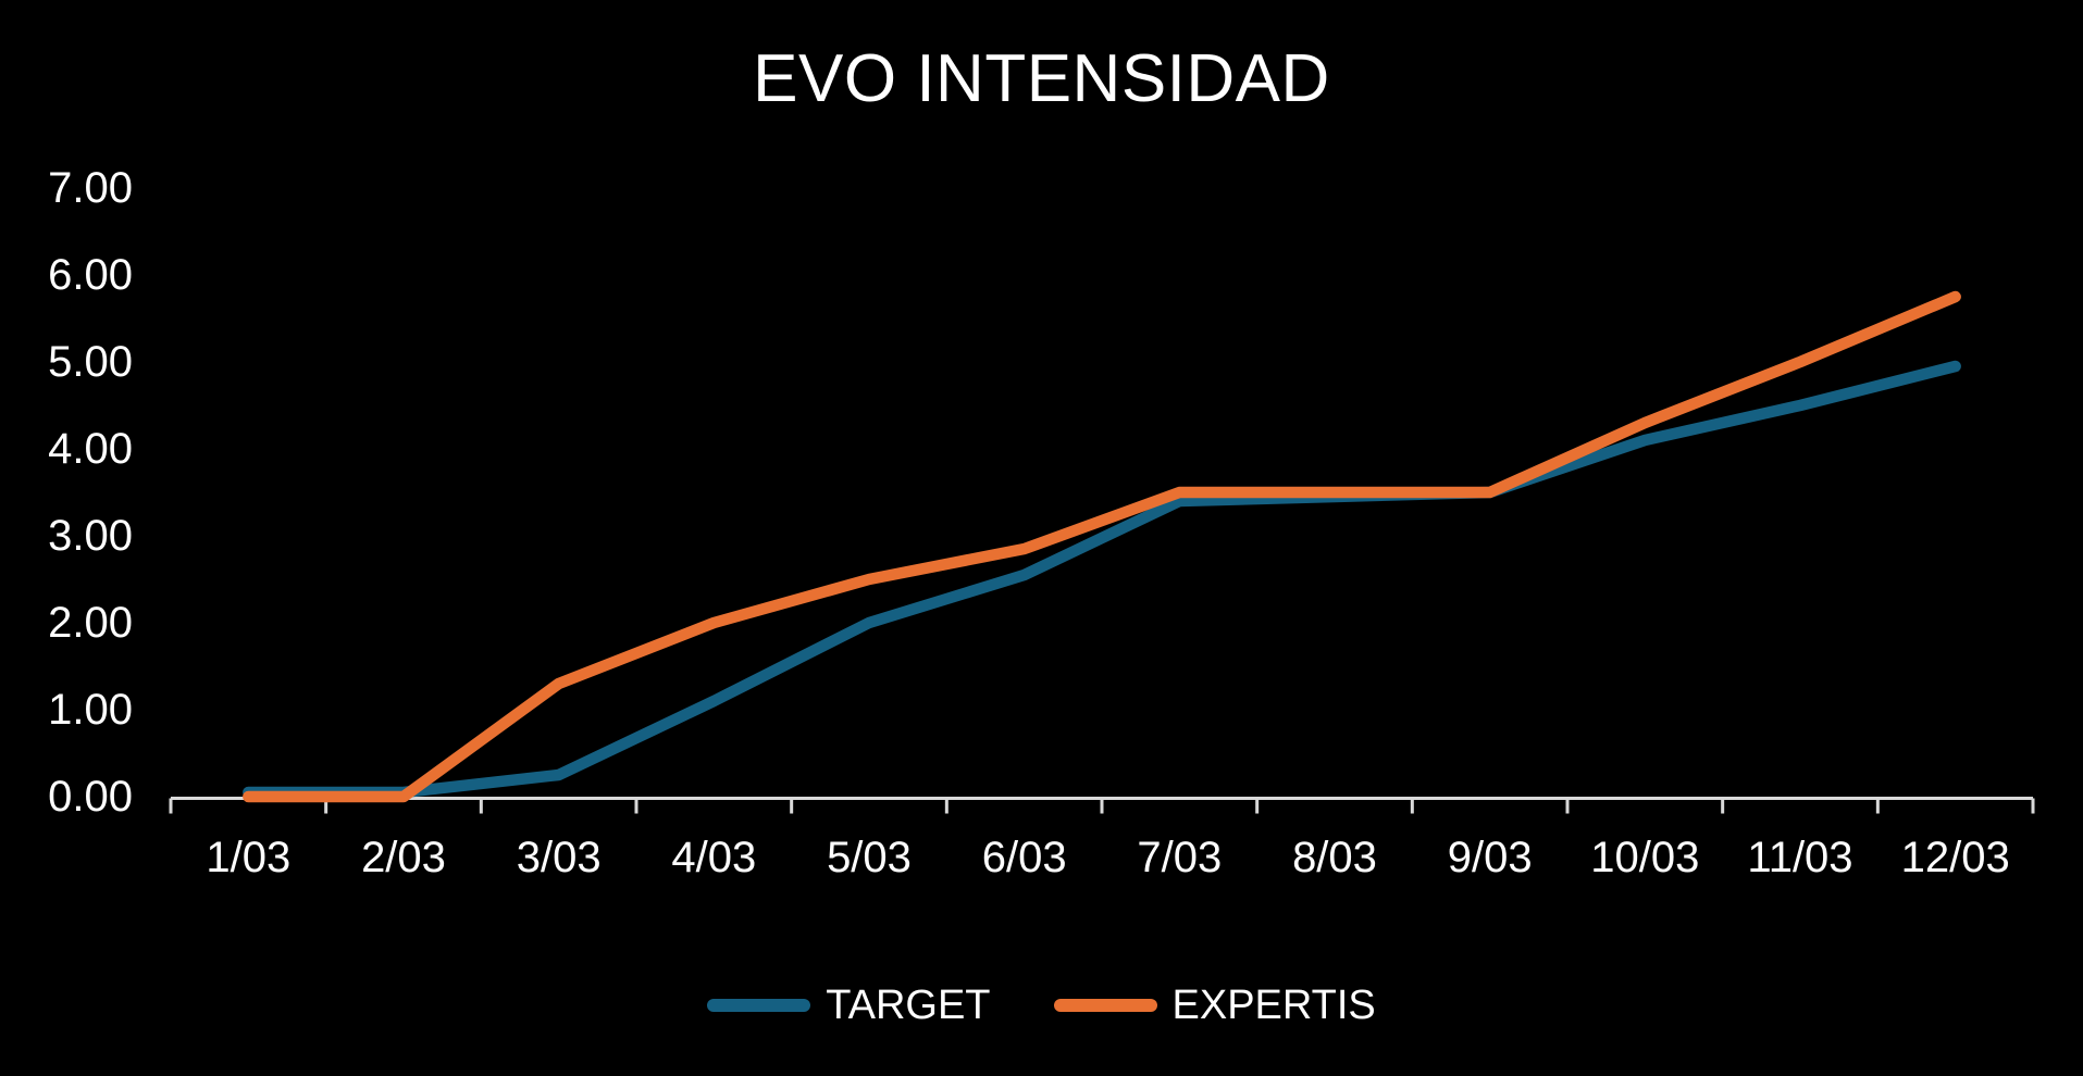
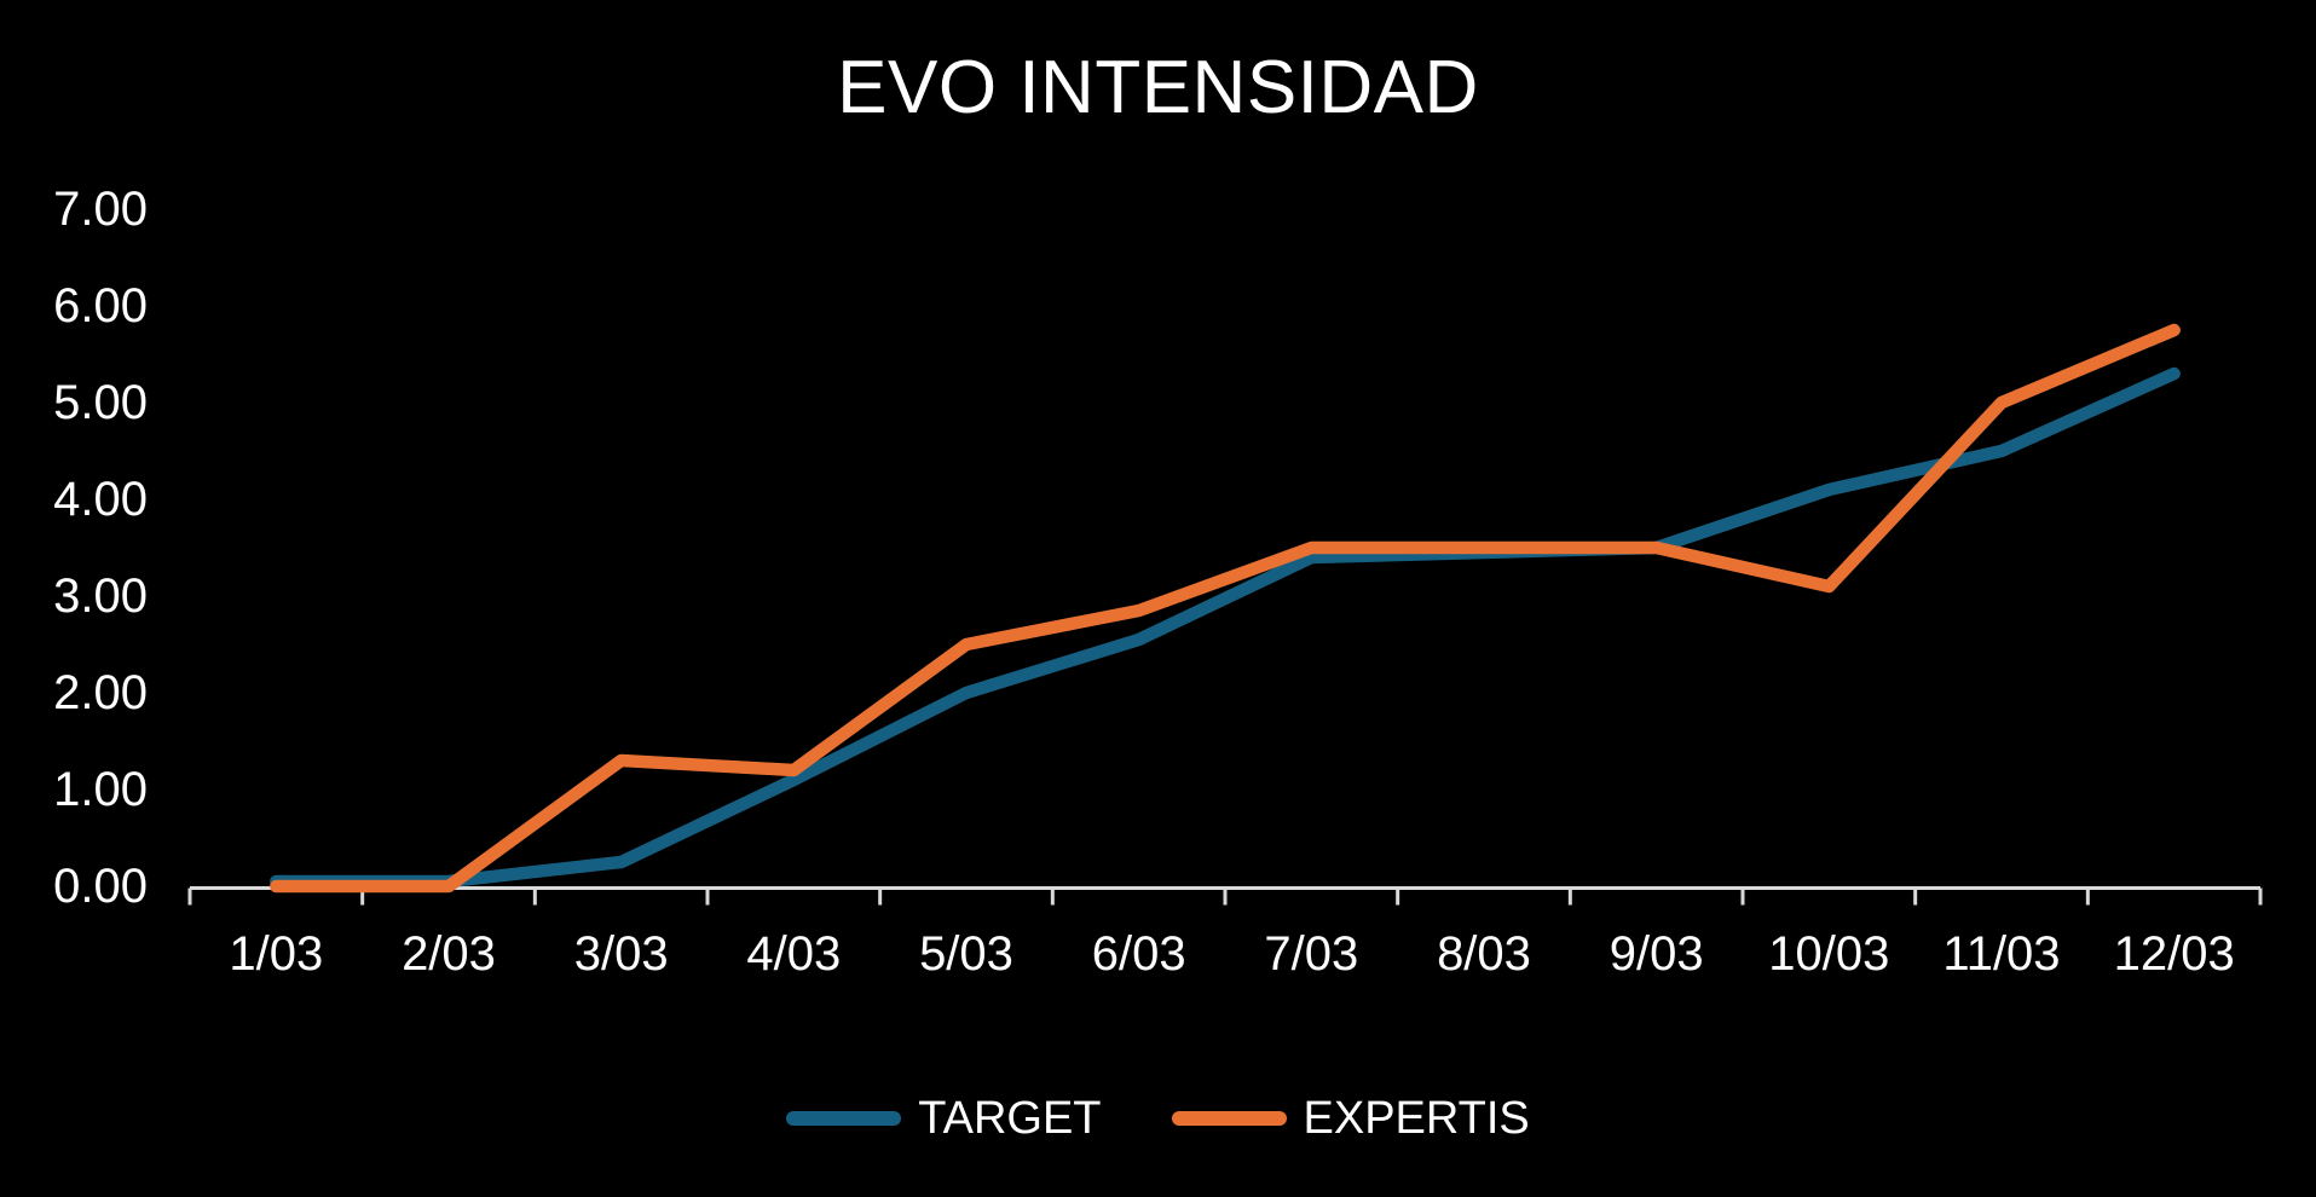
EXPERTIS/4/03: 2.0 -> 1.2
EXPERTIS/10/03: 4.3 -> 3.1
TARGET/12/03: 5.0 -> 5.3
